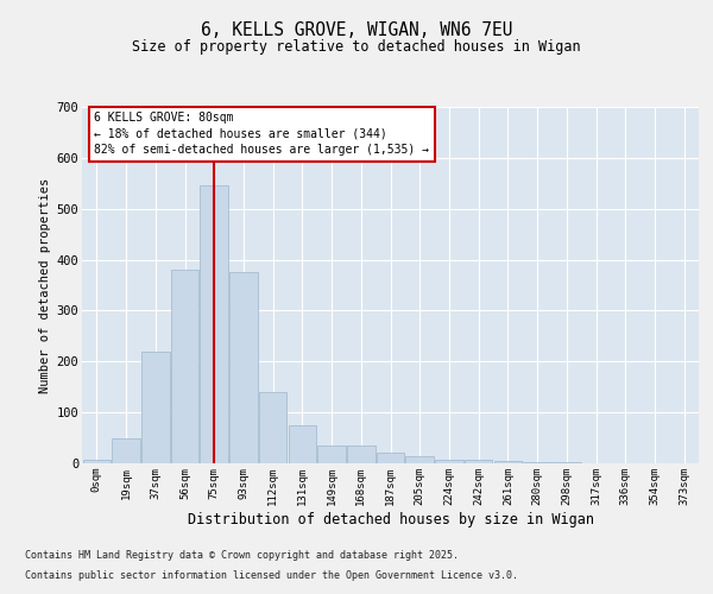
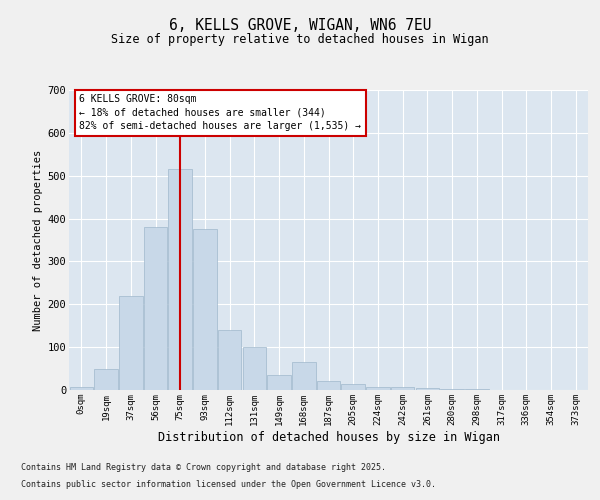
75sqm: 545 -> 515
131sqm: 75 -> 100
168sqm: 35 -> 65
